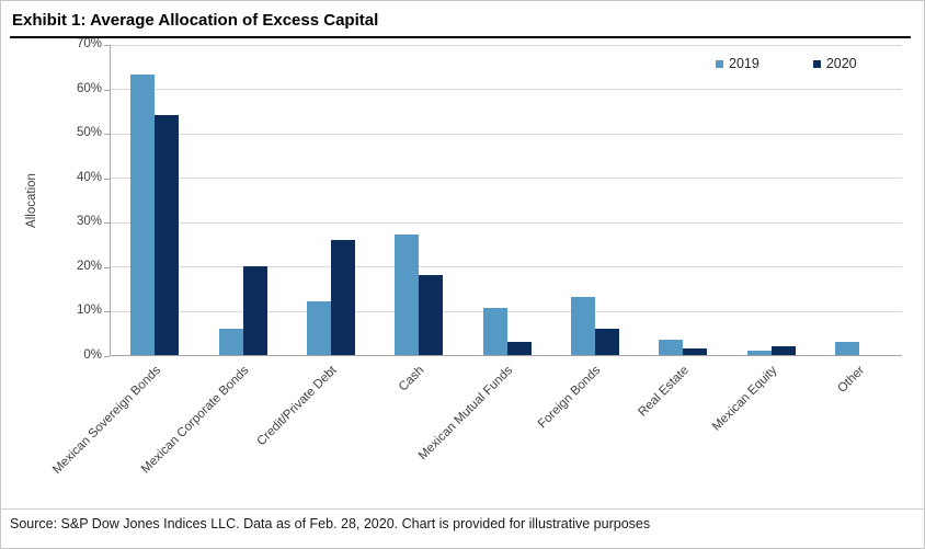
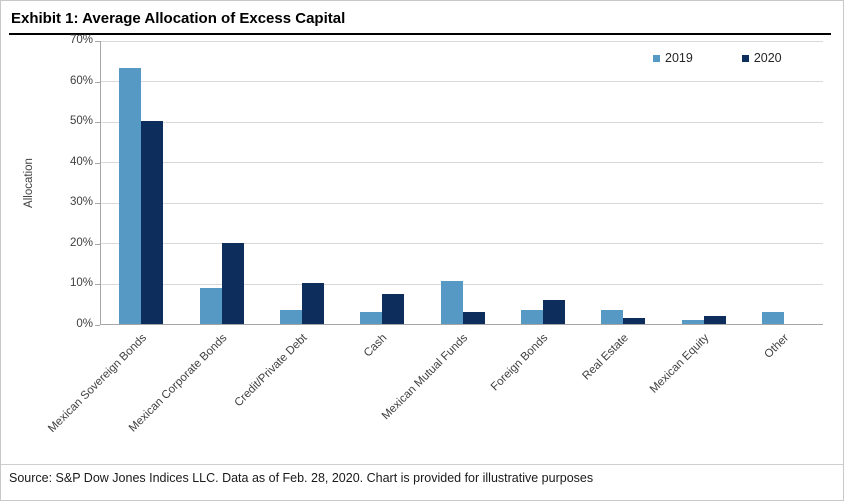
2020/Mexican Sovereign Bonds: 54% -> 50%
2019/Mexican Corporate Bonds: 6% -> 9%
2019/Credit/Private Debt: 12% -> 4%
2020/Credit/Private Debt: 26% -> 10%
2019/Cash: 27% -> 3%
2020/Cash: 18% -> 8%
2019/Foreign Bonds: 13% -> 4%
